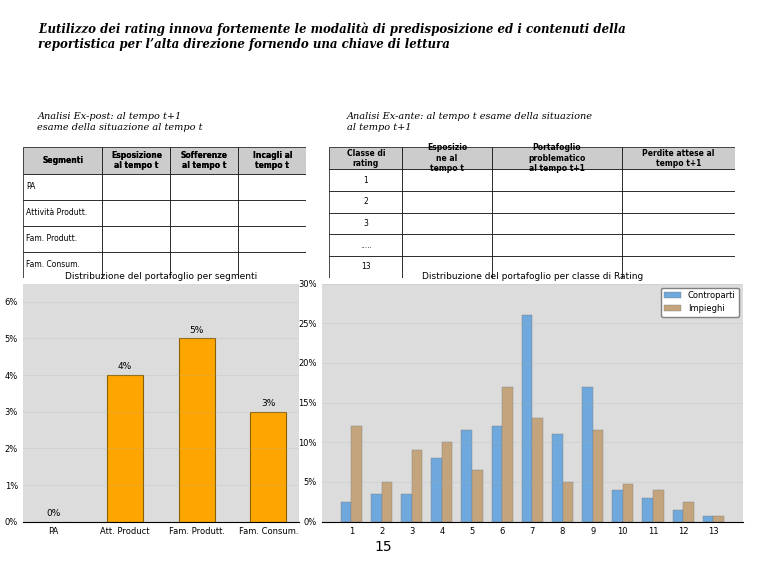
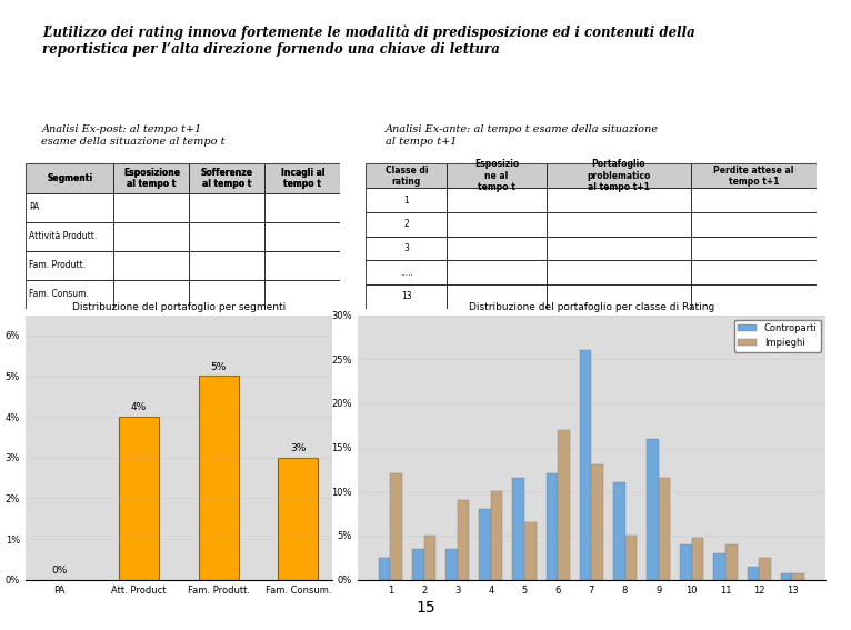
Distribuzione del portafoglio per classe di Rating/Controparti/9: 17.0% -> 16.0%
